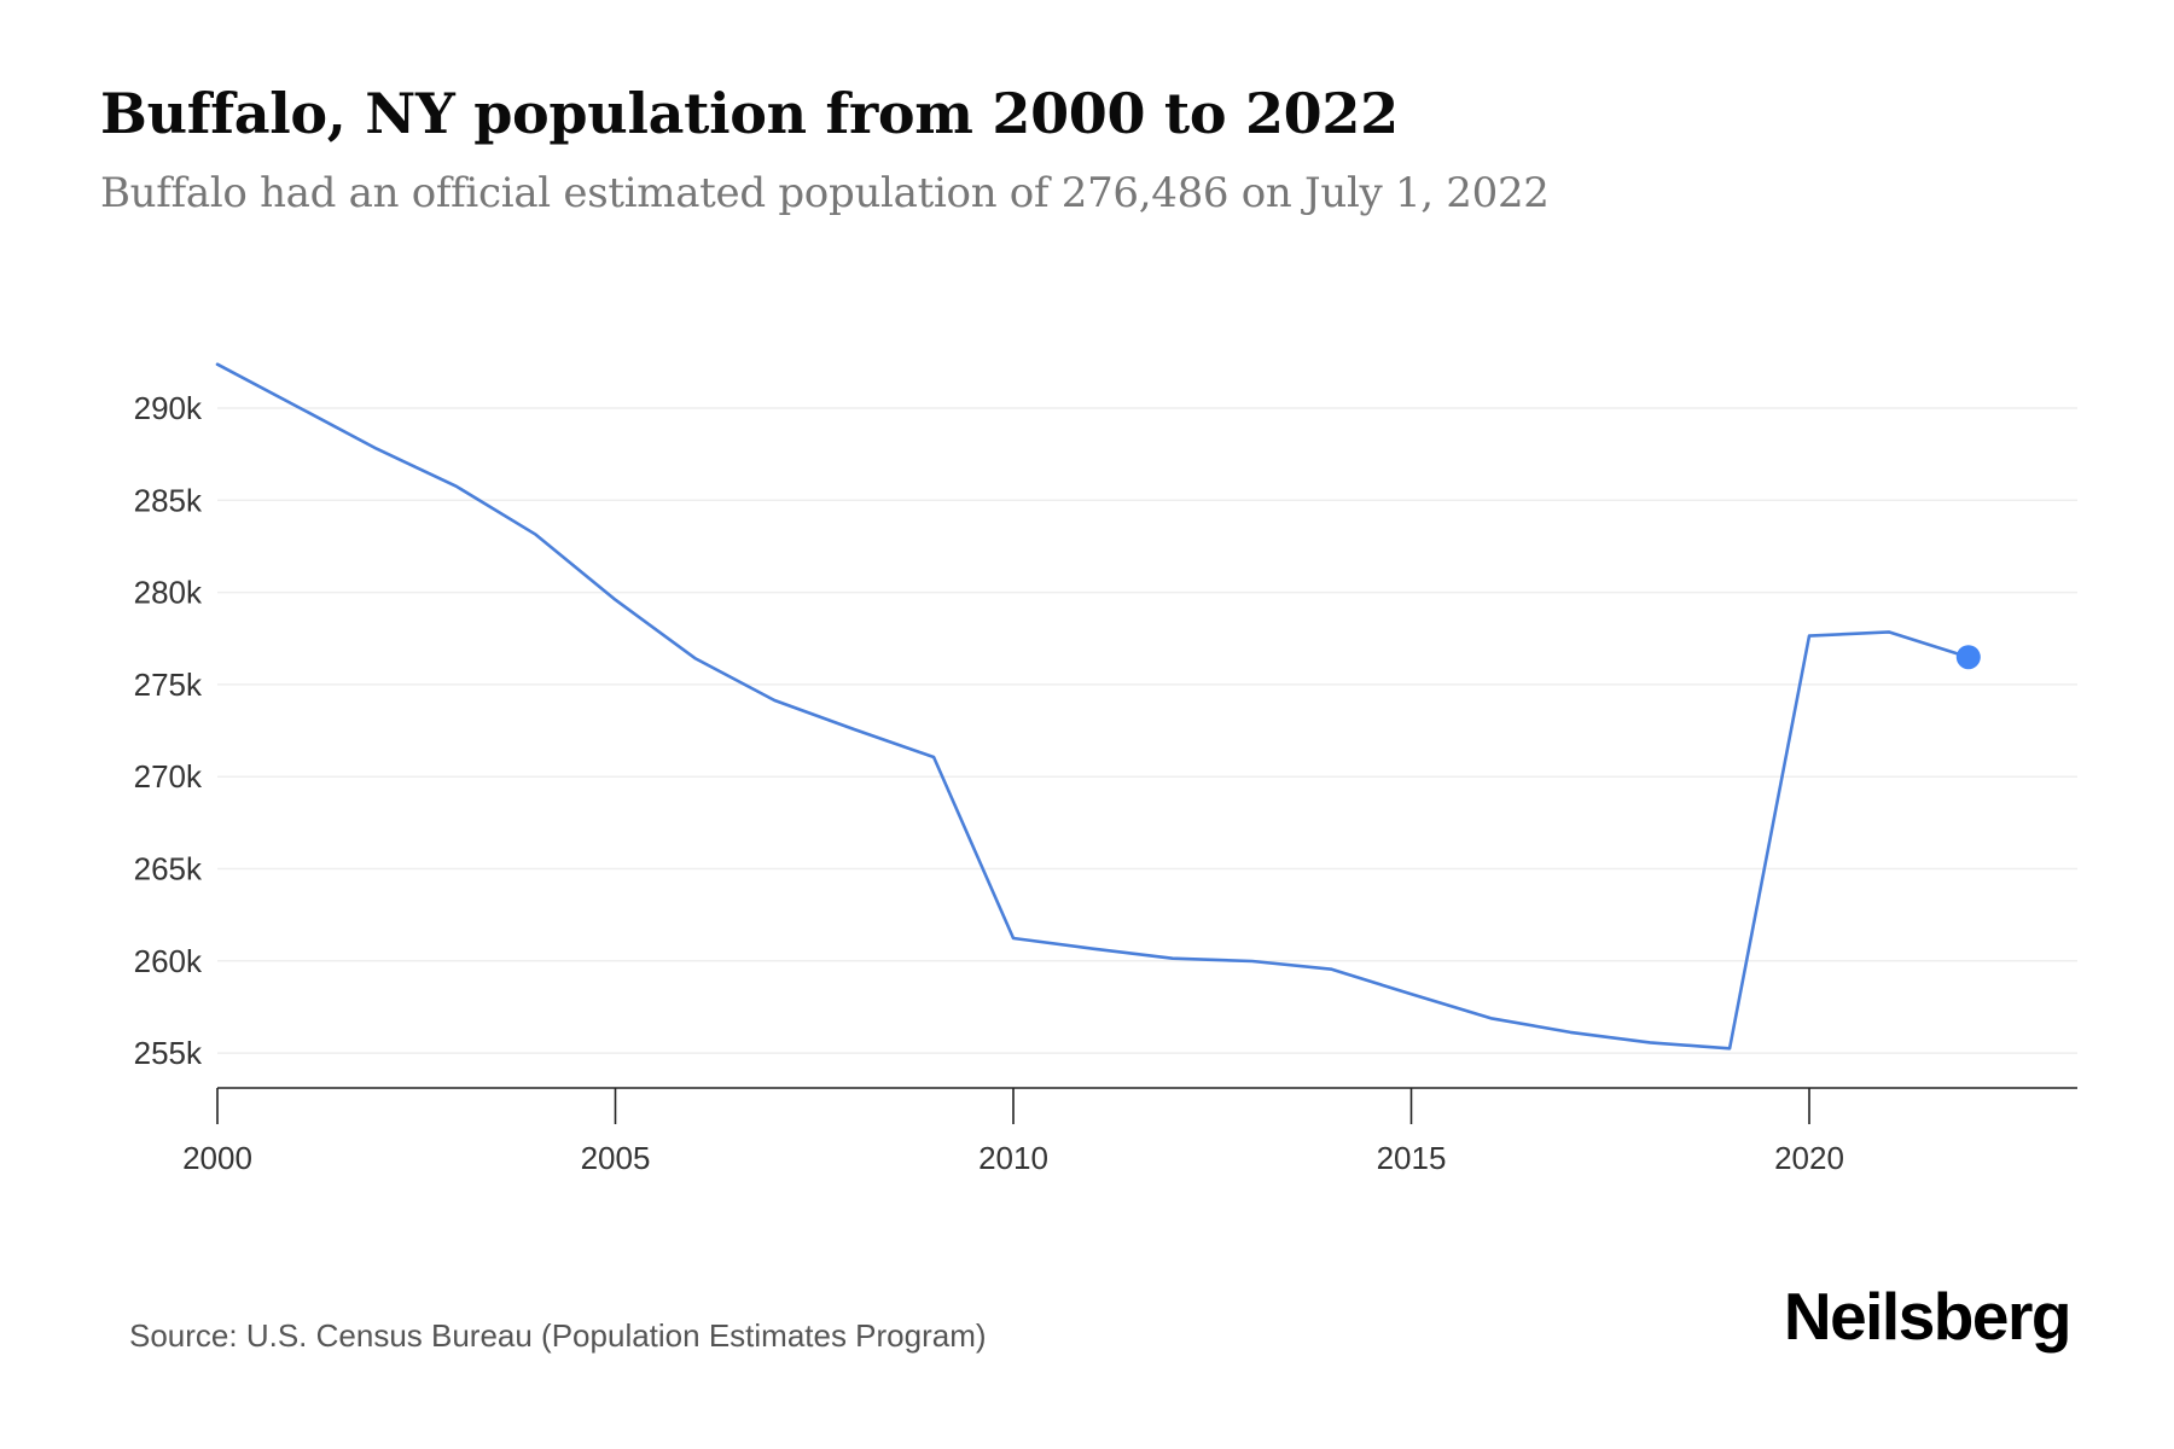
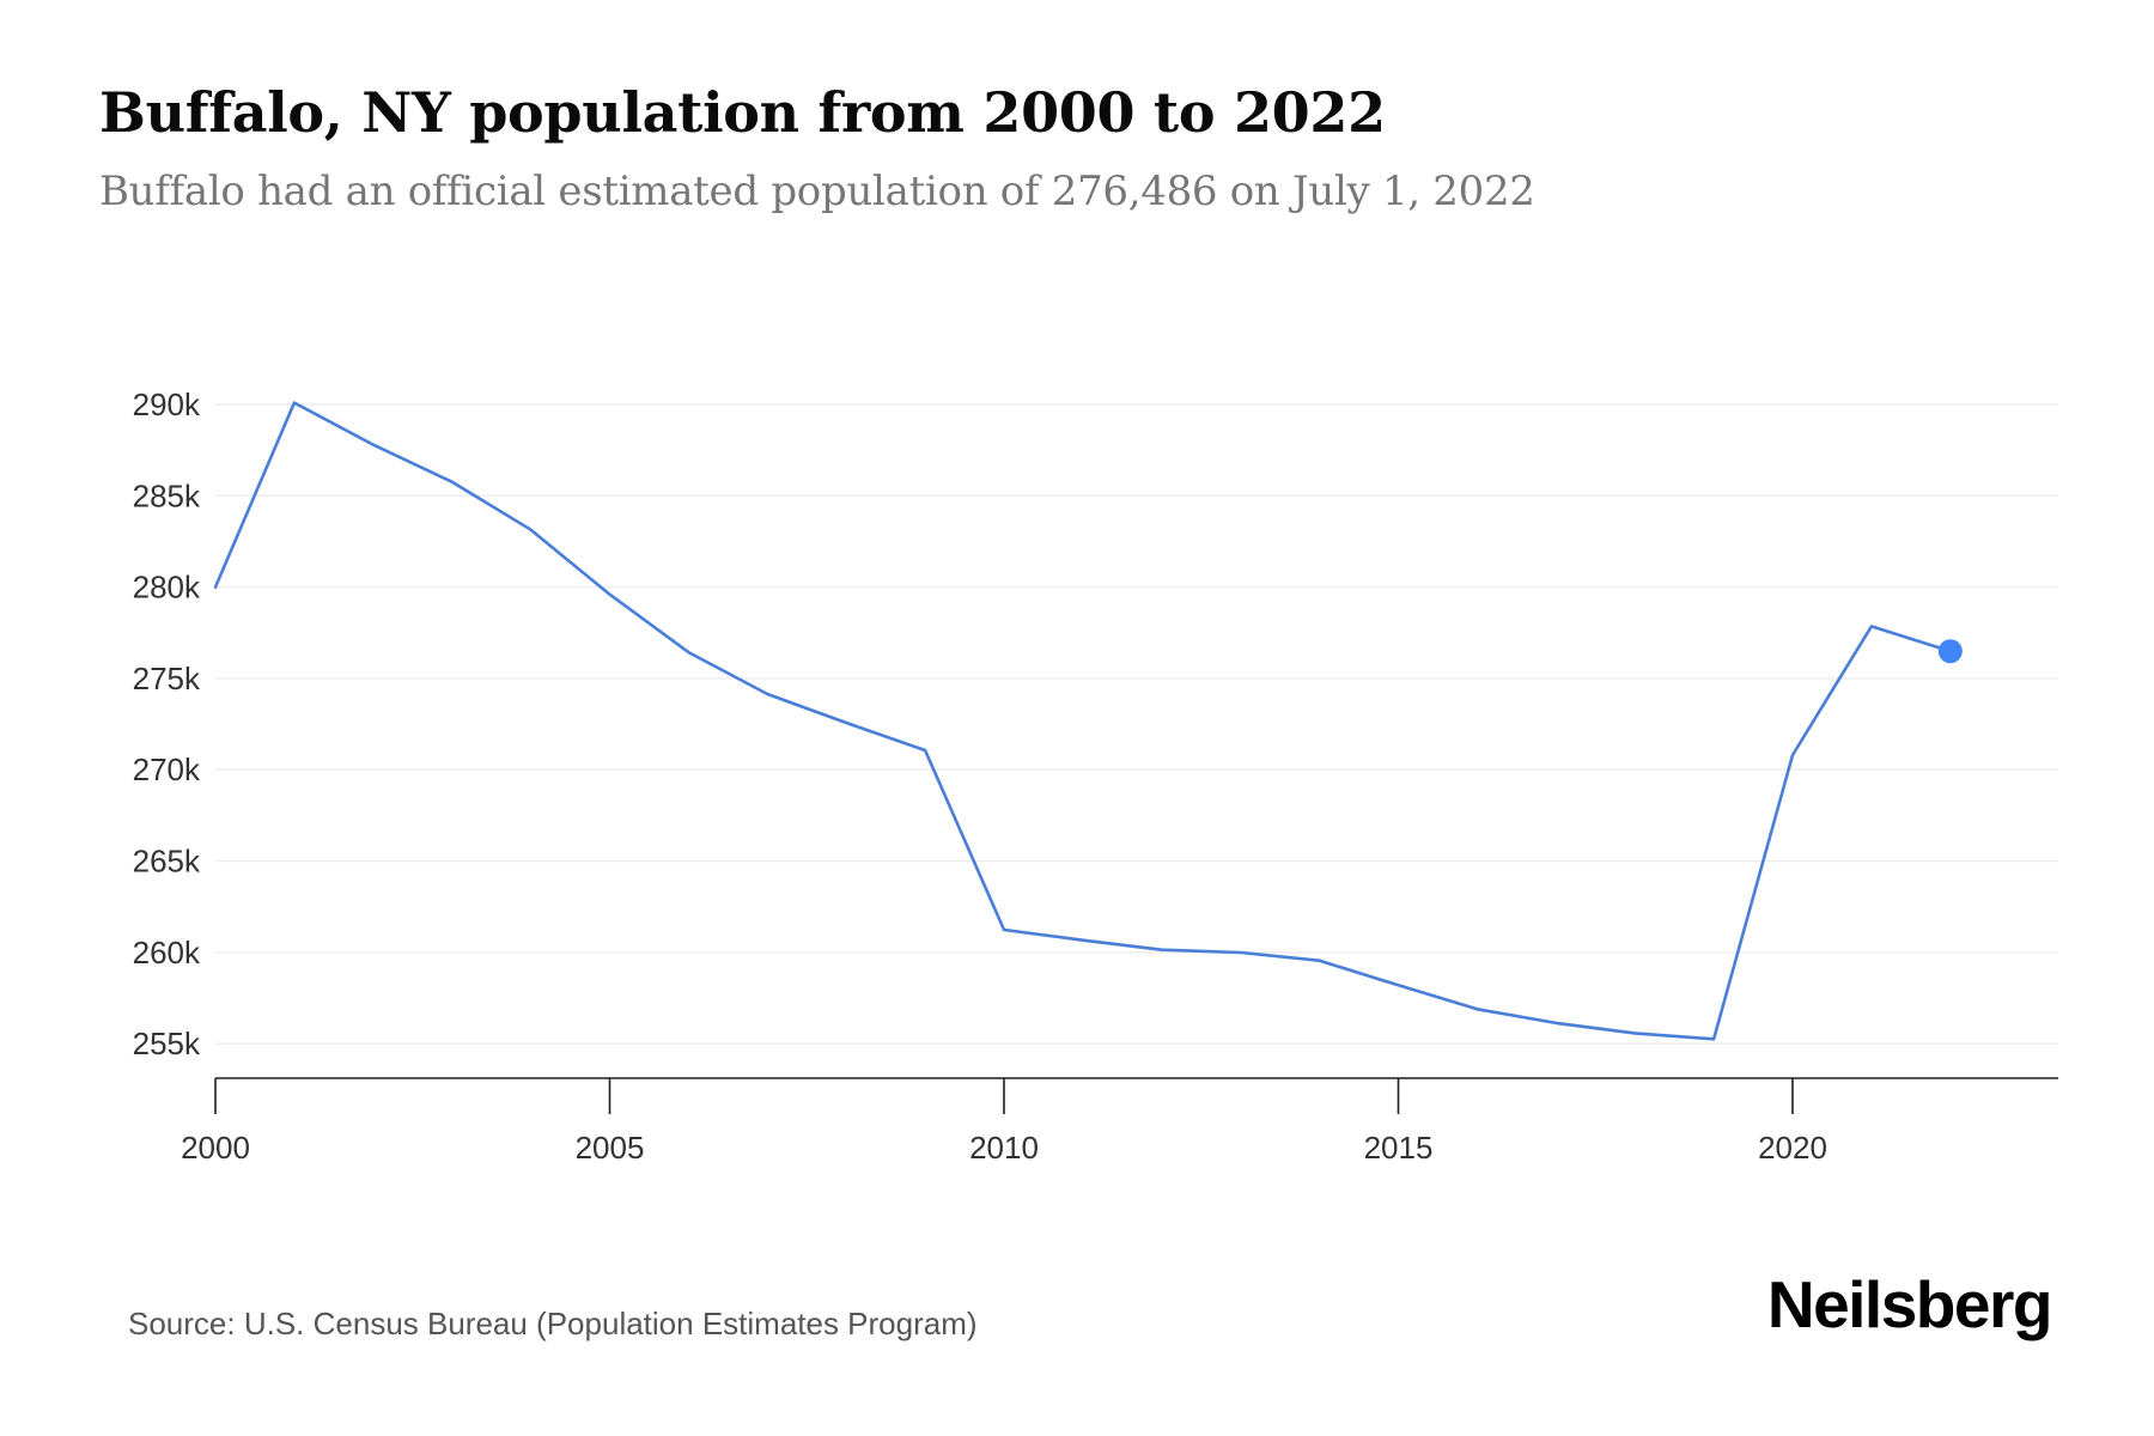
2000: 292.4k -> 280.0k
2020: 277.6k -> 270.8k
